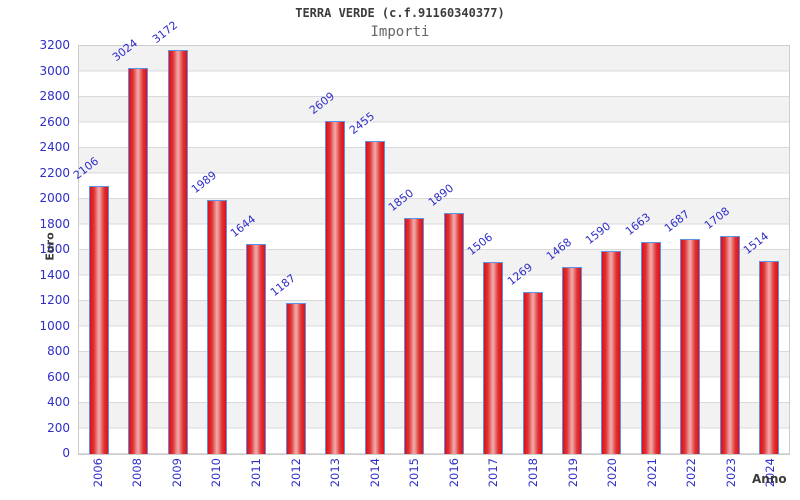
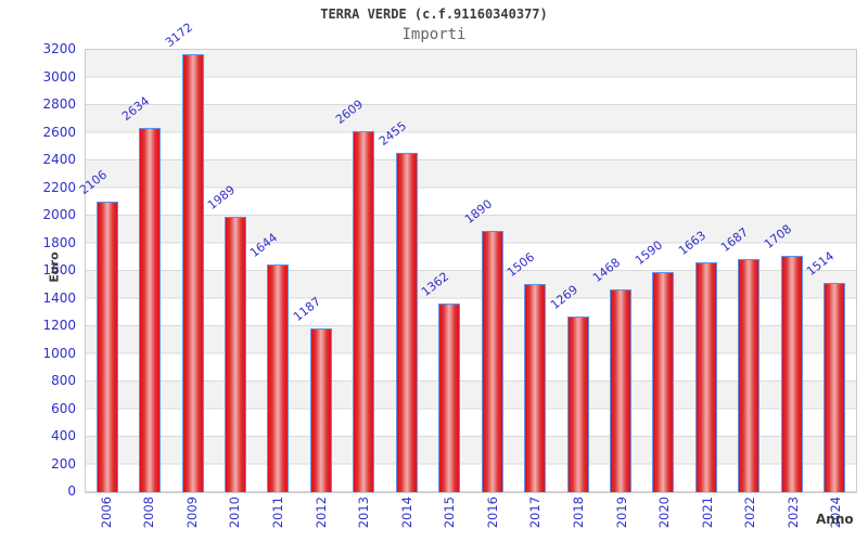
2008: 3024 -> 2634
2015: 1850 -> 1362
